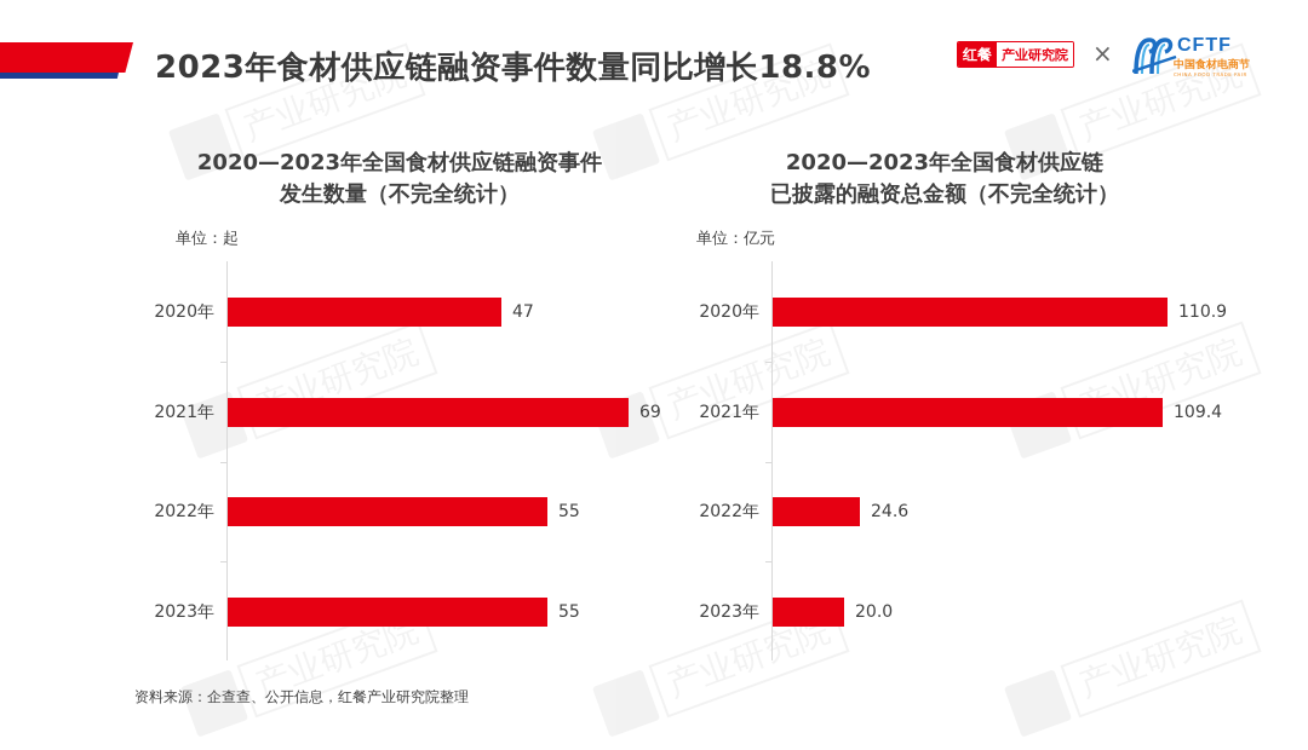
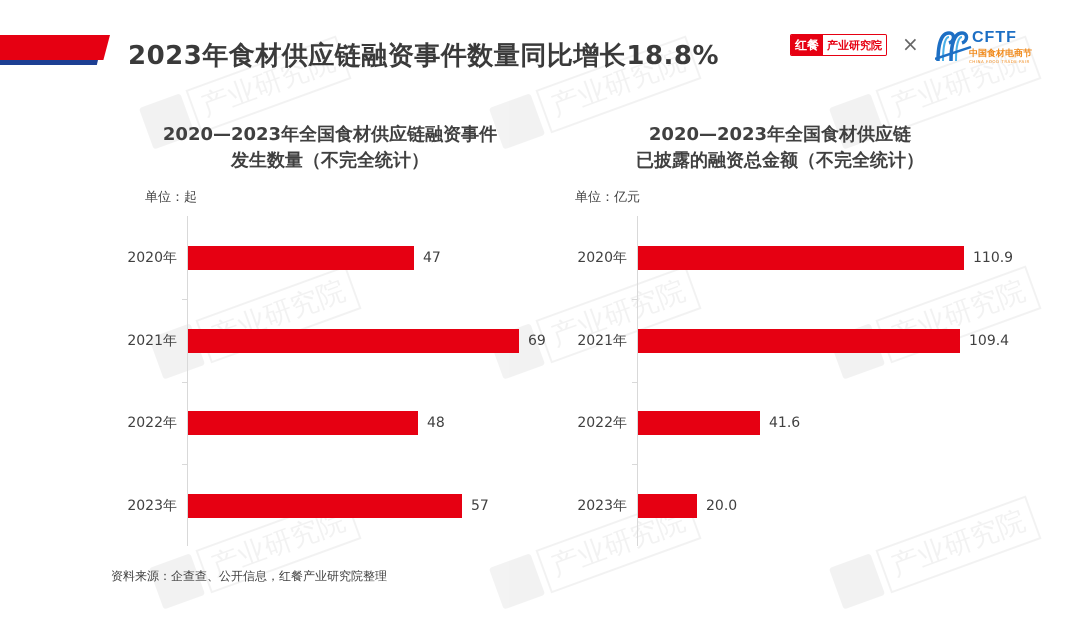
2020—2023年全国食材供应链融资事件发生数量（不完全统计）/2022年: 55 -> 48
2020—2023年全国食材供应链融资事件发生数量（不完全统计）/2023年: 55 -> 57
2020—2023年全国食材供应链已披露的融资总金额（不完全统计）/2022年: 24.6 -> 41.6
